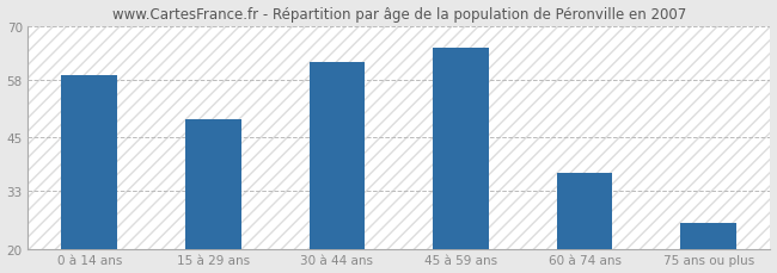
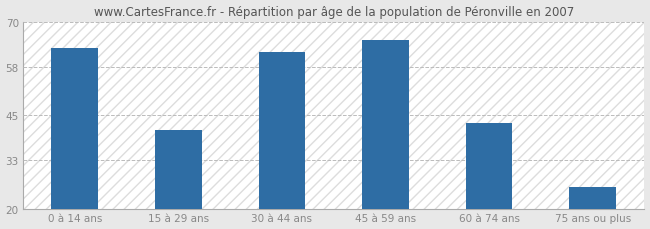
0 à 14 ans: 59 -> 63
15 à 29 ans: 49 -> 41
60 à 74 ans: 37 -> 43
